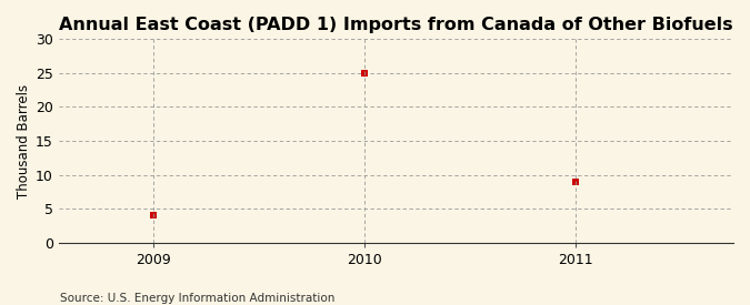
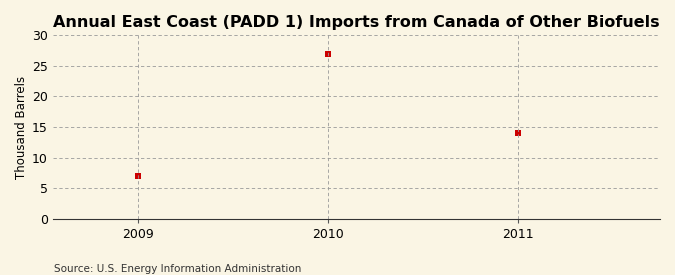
2009: 4 -> 7
2010: 25 -> 27
2011: 9 -> 14
